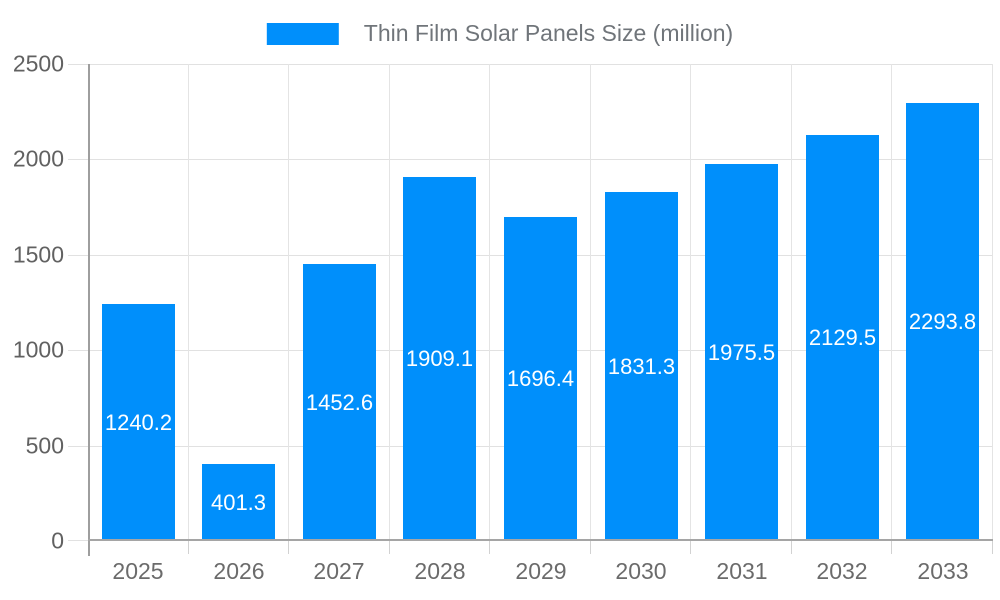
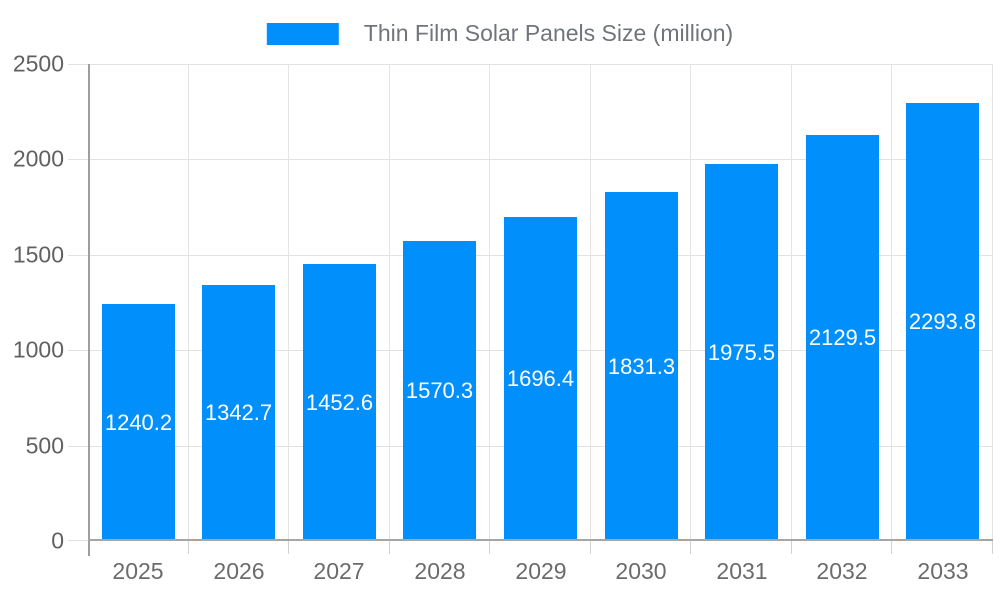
2026: 401.3 -> 1342.7
2028: 1909.1 -> 1570.3
